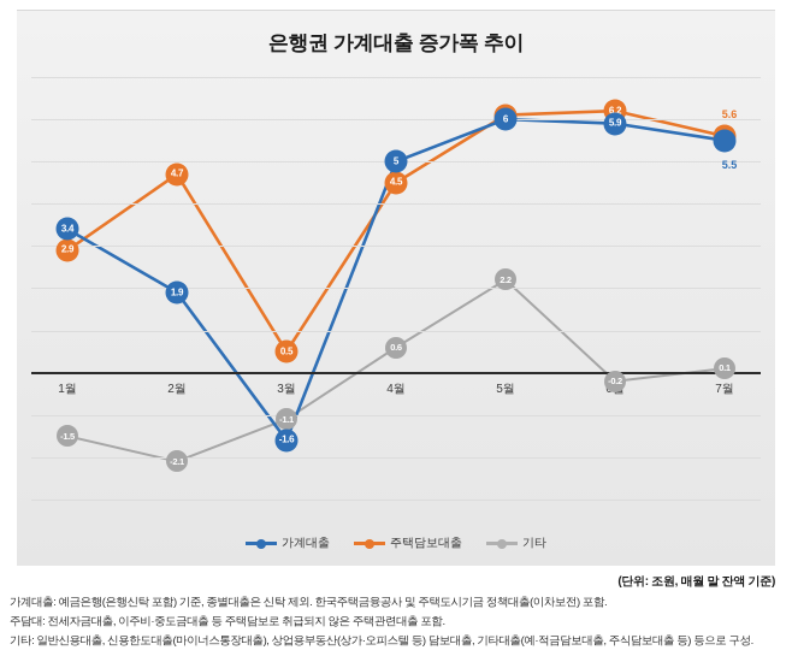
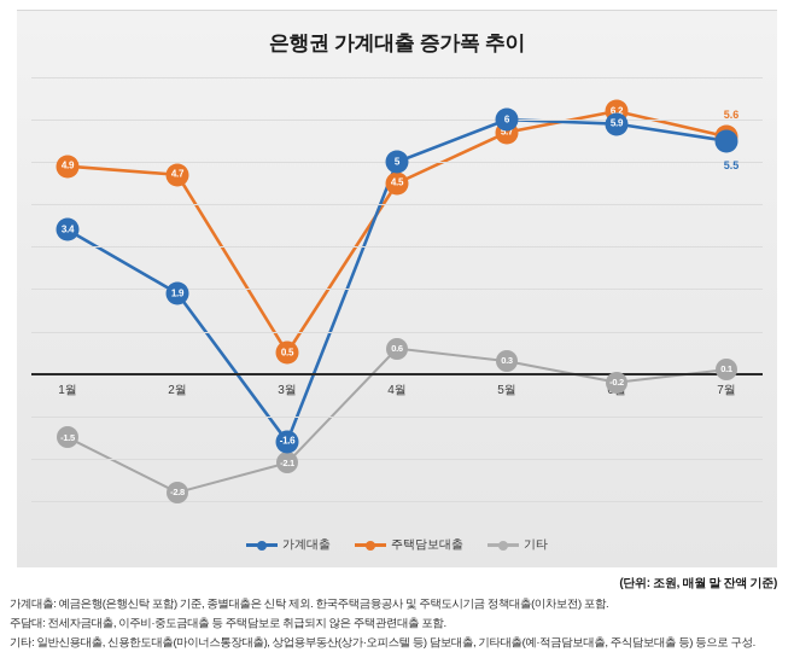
주택담보대출/1월: 2.9 -> 4.9
기타/2월: -2.1 -> -2.8
기타/3월: -1.1 -> -2.1
주택담보대출/5월: 6.1 -> 5.7
기타/5월: 2.2 -> 0.3
